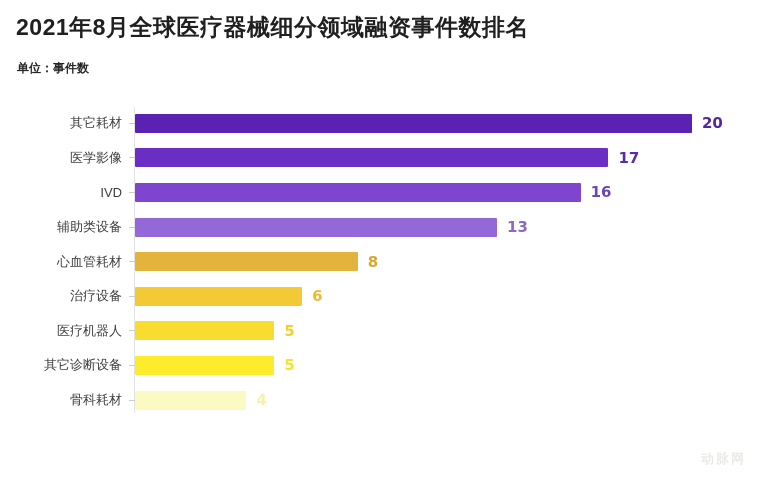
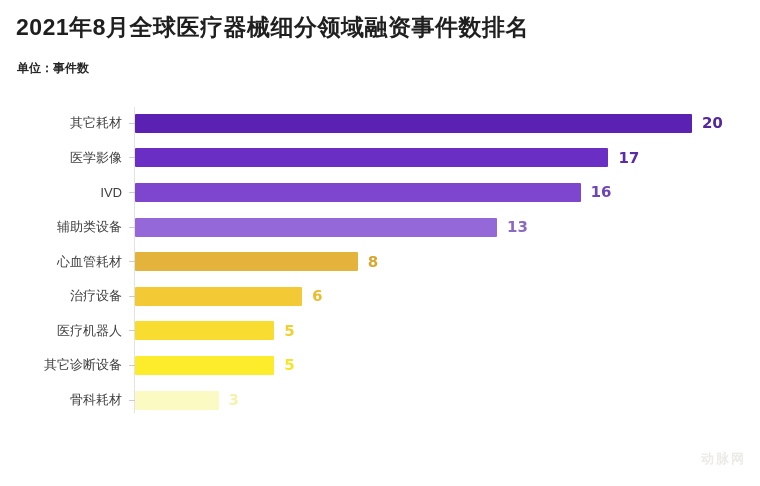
骨科耗材: 4 -> 3
